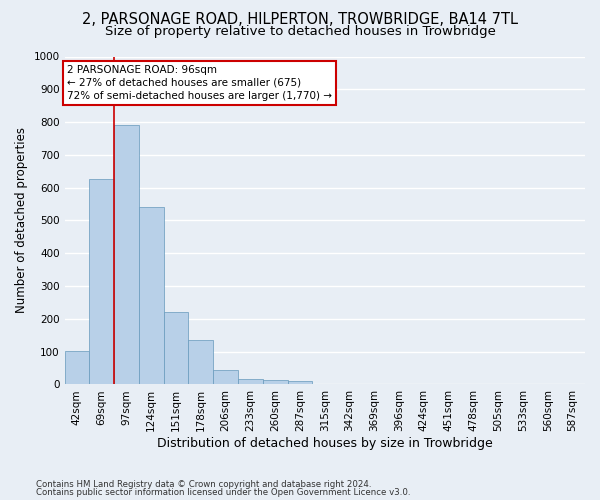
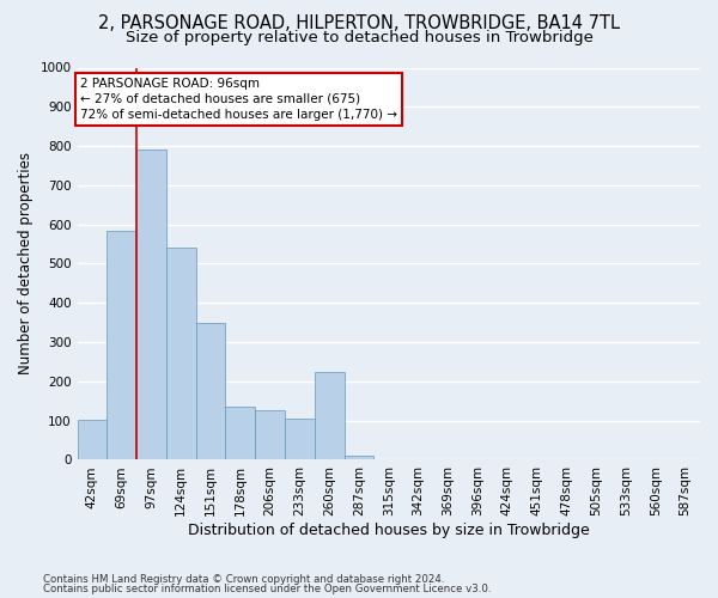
69sqm: 625 -> 585
151sqm: 220 -> 350
206sqm: 43 -> 125
233sqm: 17 -> 105
260sqm: 13 -> 225
